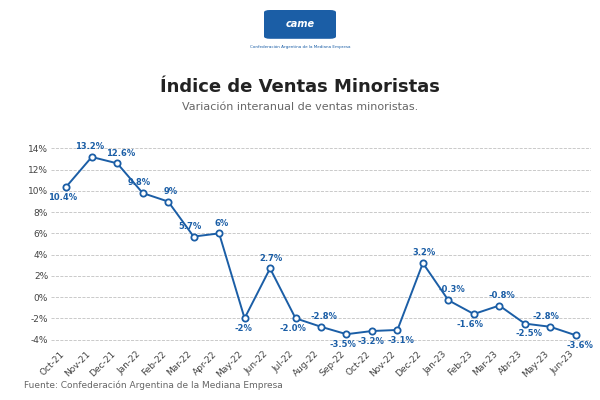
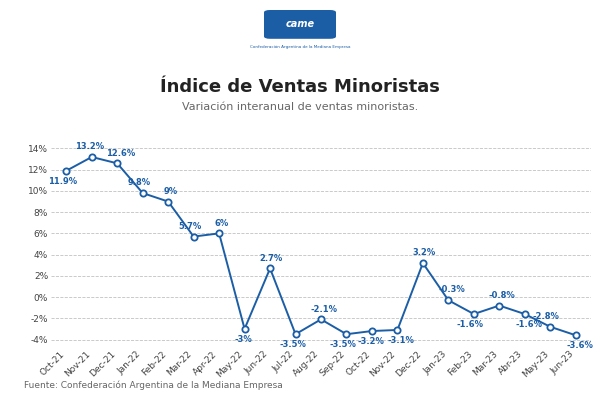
Oct-21: 10.4% -> 11.9%
May-22: -2% -> -3%
Jul-22: -2.0% -> -3.5%
Aug-22: -2.8% -> -2.1%
Abr-23: -2.5% -> -1.6%
